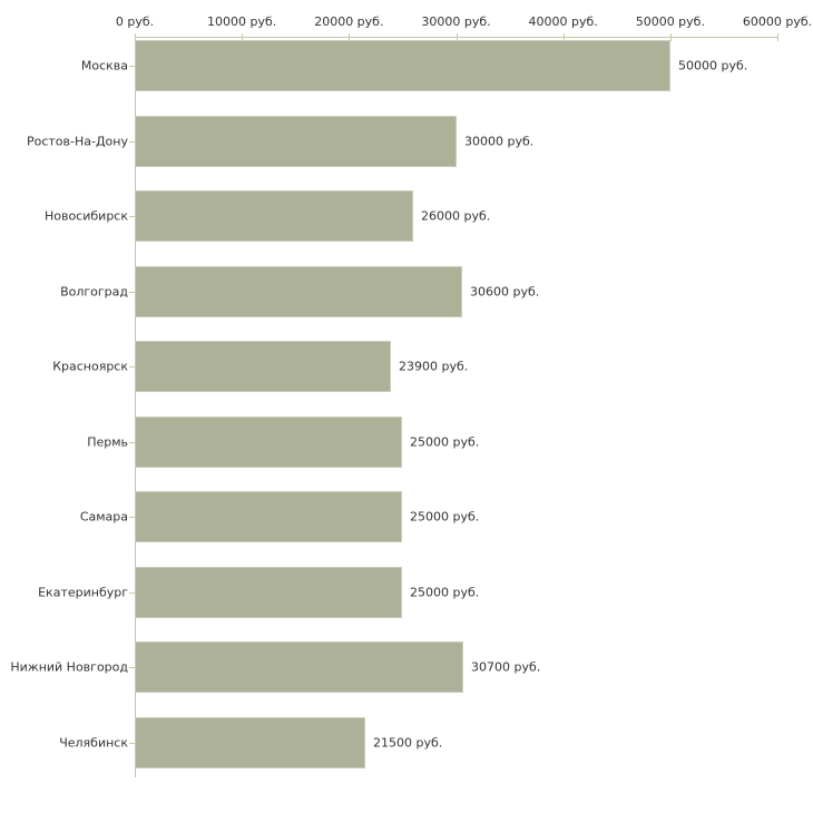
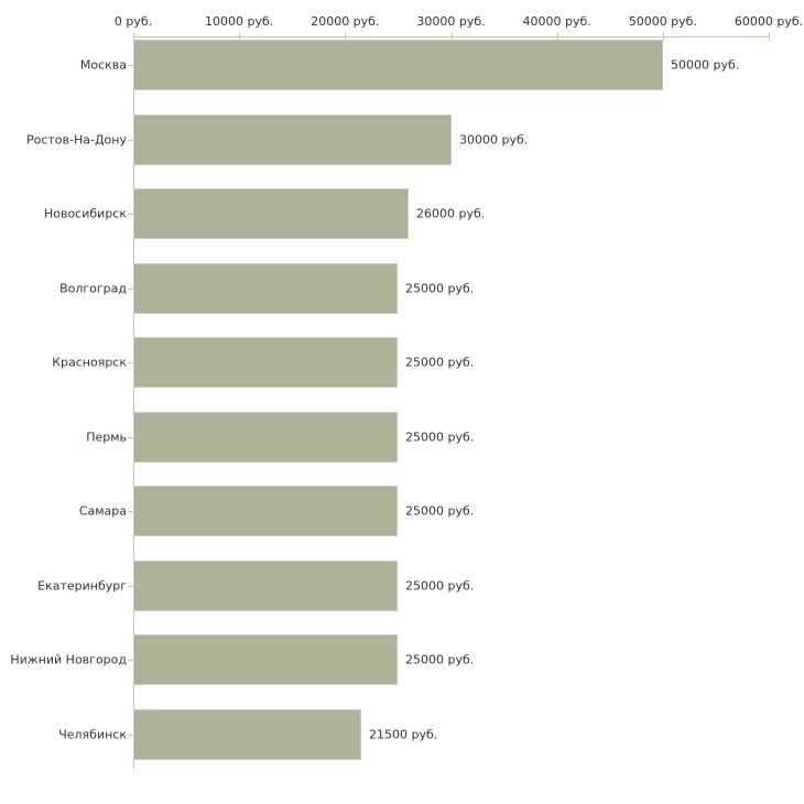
Волгоград: 30600 -> 25000
Красноярск: 23900 -> 25000
Нижний Новгород: 30700 -> 25000
